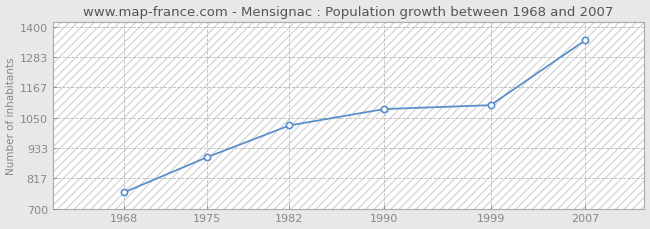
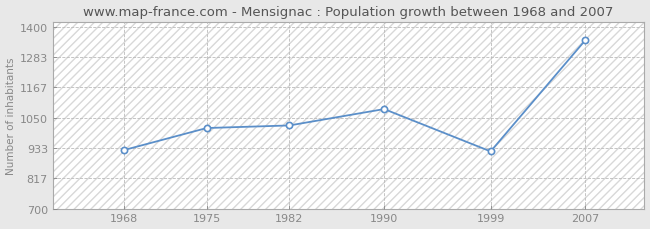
1968: 762 -> 925
1975: 897 -> 1010
1999: 1098 -> 920
